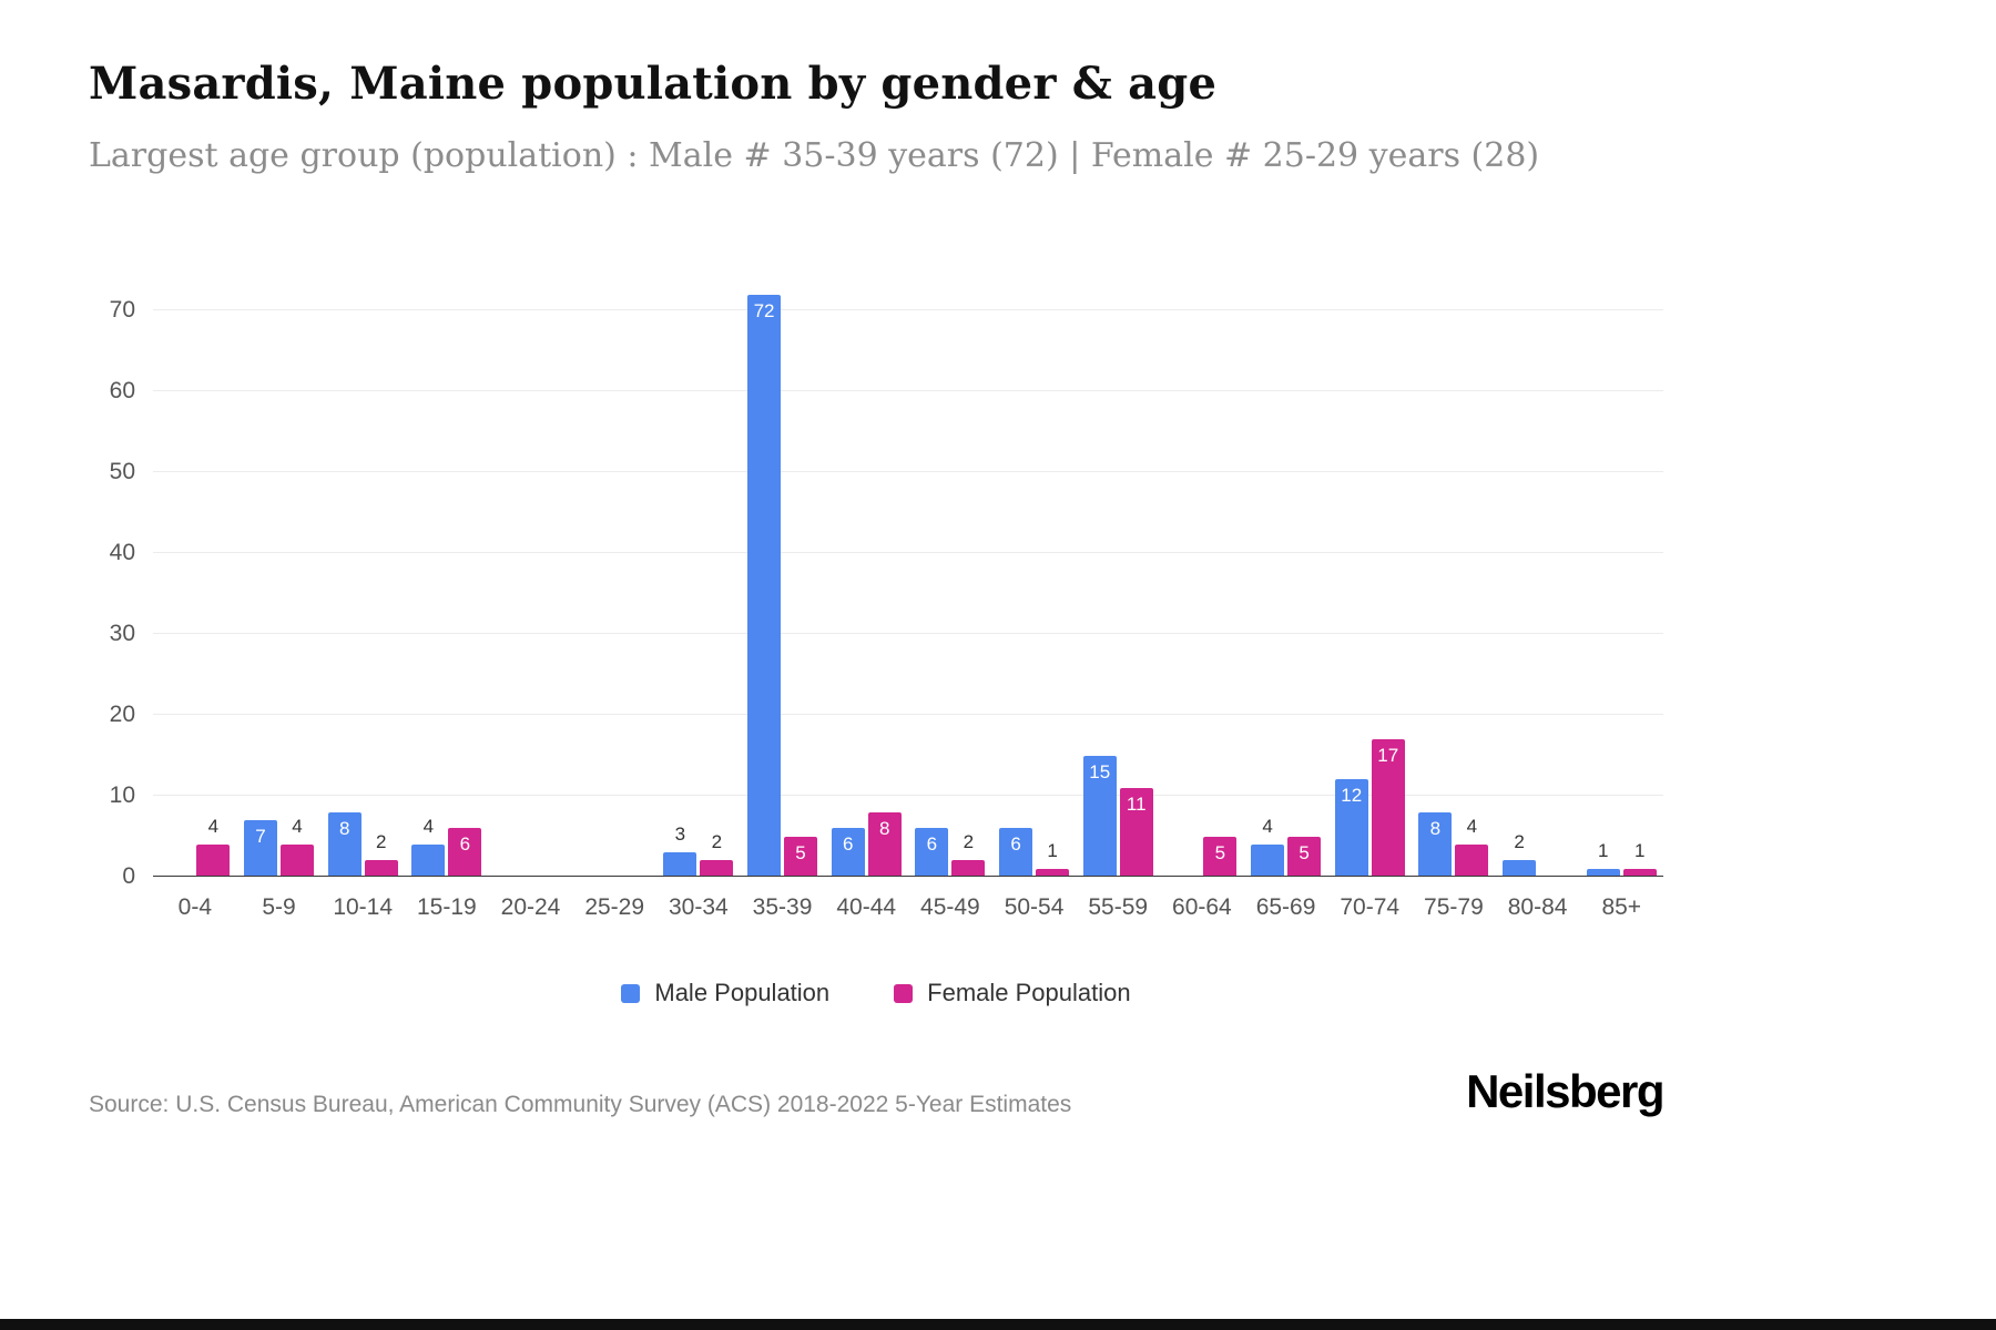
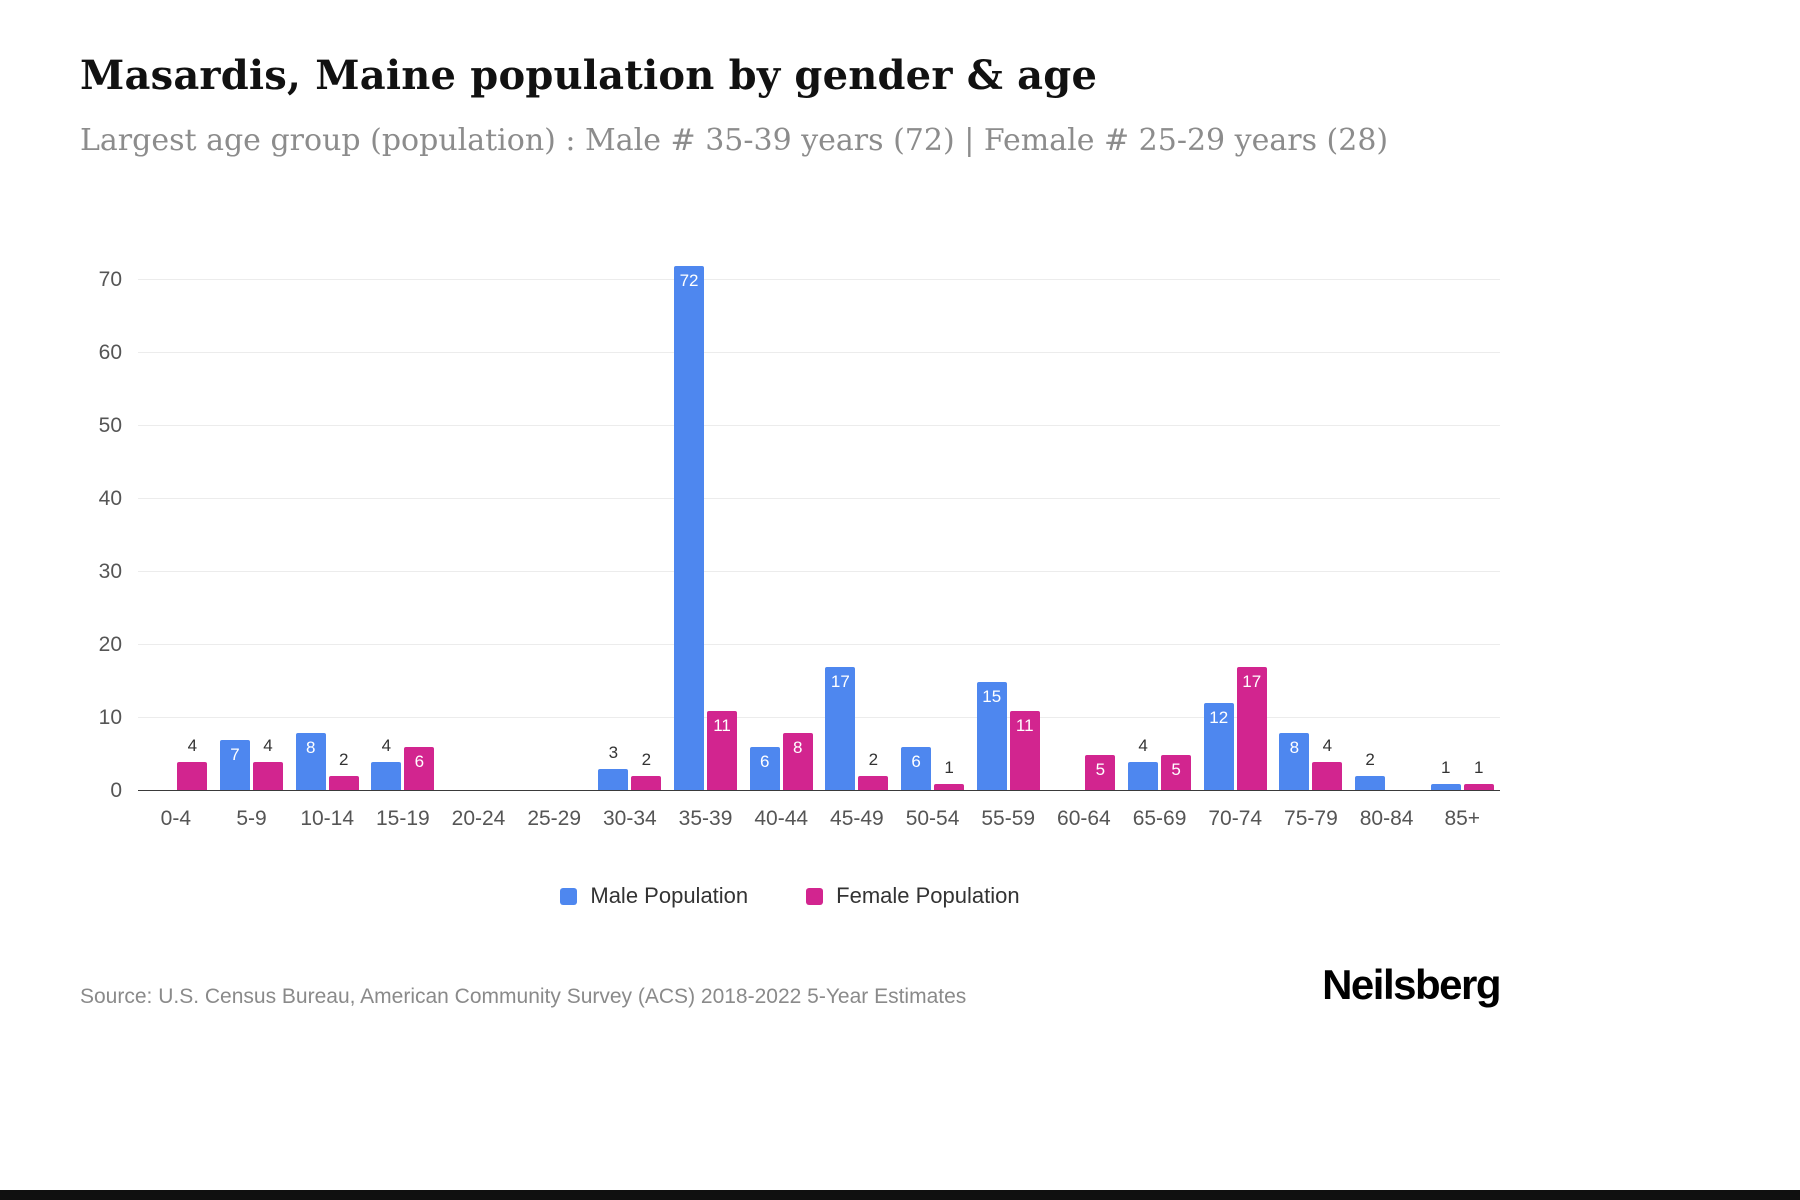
Female Population/35-39: 5 -> 11
Male Population/45-49: 6 -> 17
